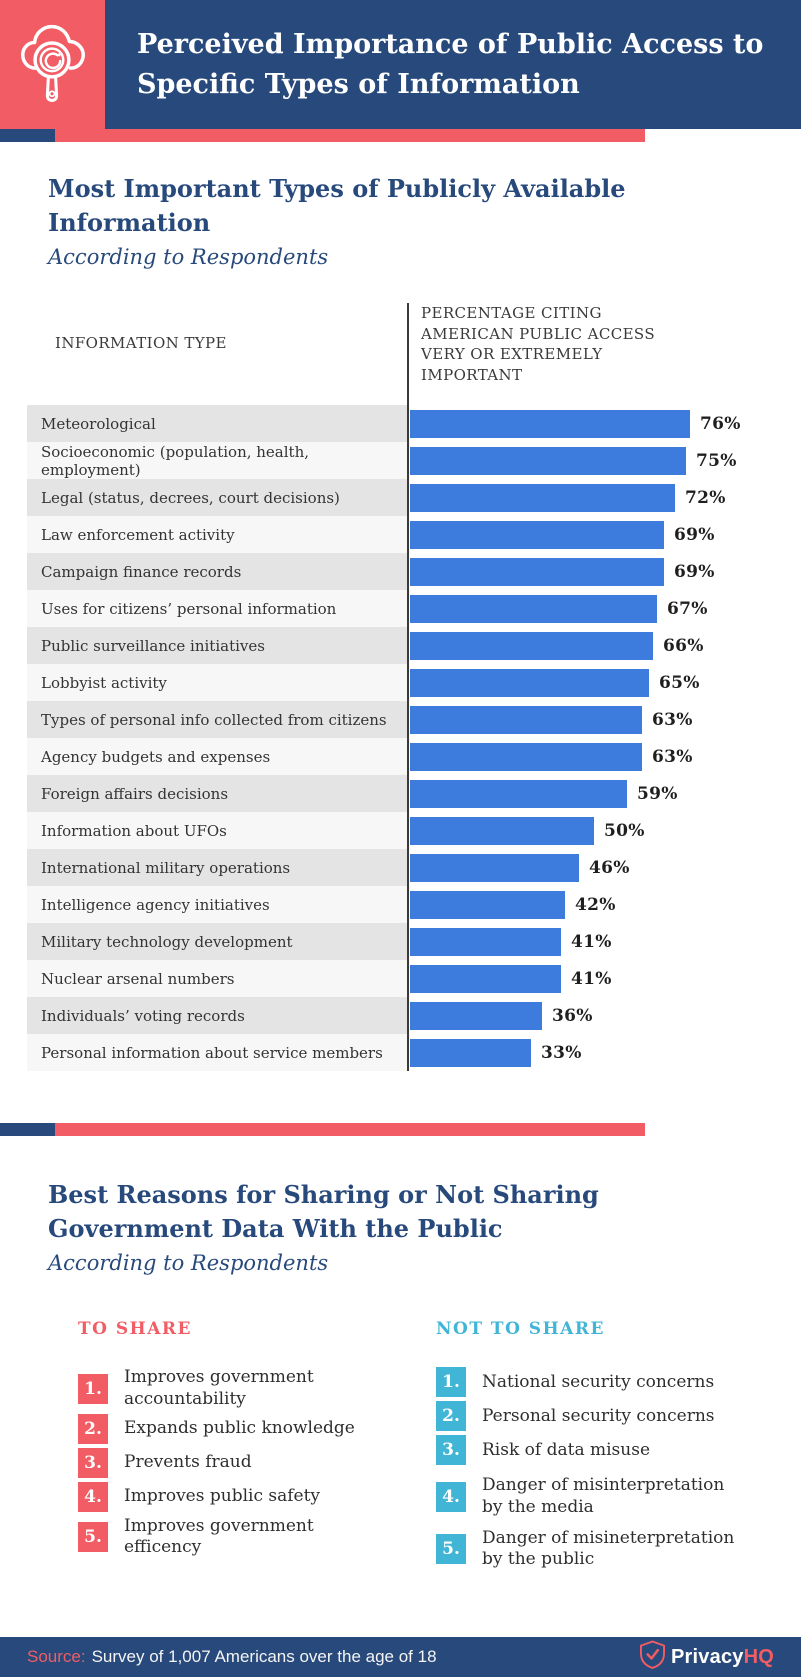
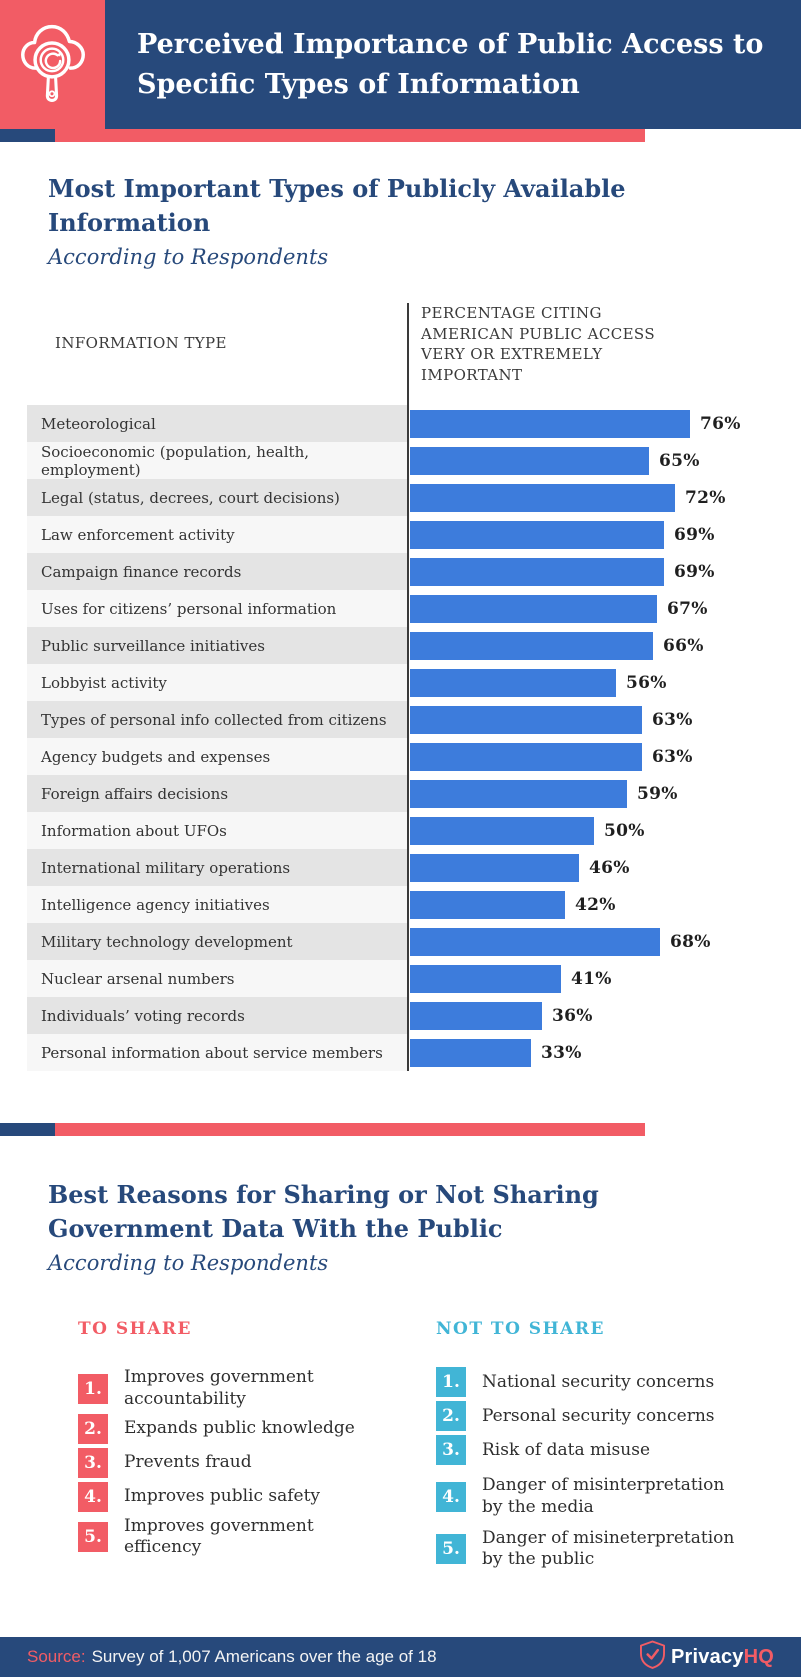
Socioeconomic (population, health, employment): 75% -> 65%
Lobbyist activity: 65% -> 56%
Military technology development: 41% -> 68%
